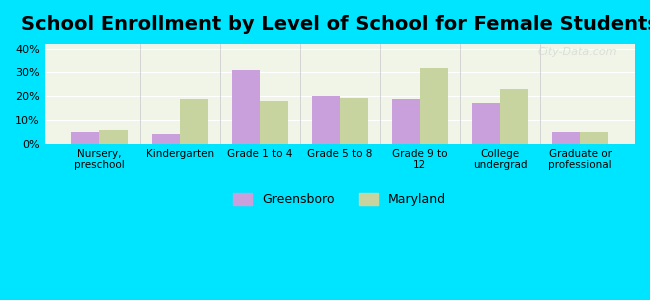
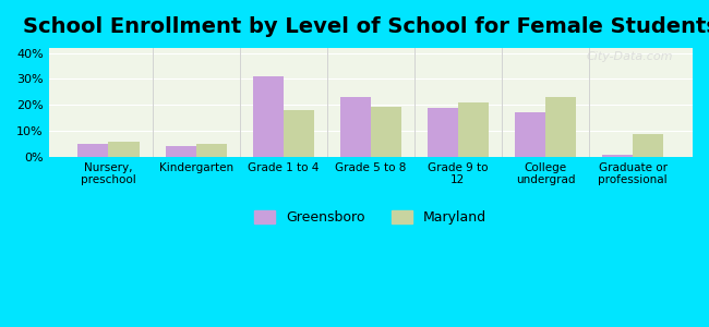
Maryland/Kindergarten: 19.0% -> 5.0%
Greensboro/Grade 5 to 8: 20% -> 23%
Maryland/Grade 9 to 12: 32.0% -> 21.0%
Greensboro/Graduate or professional: 5% -> 1%
Maryland/Graduate or professional: 5.0% -> 9.0%
